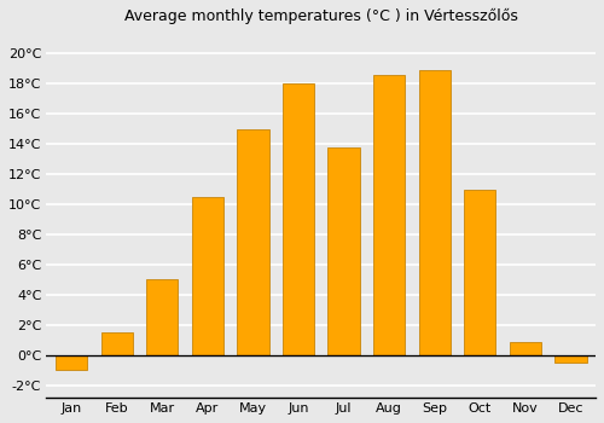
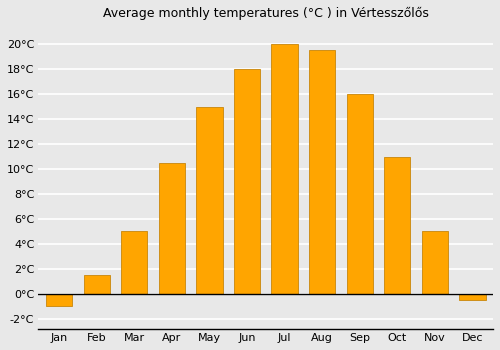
Jul: 13.8°C -> 20.0°C
Aug: 18.6°C -> 19.5°C
Sep: 18.9°C -> 16.0°C
Nov: 0.9°C -> 5.0°C
